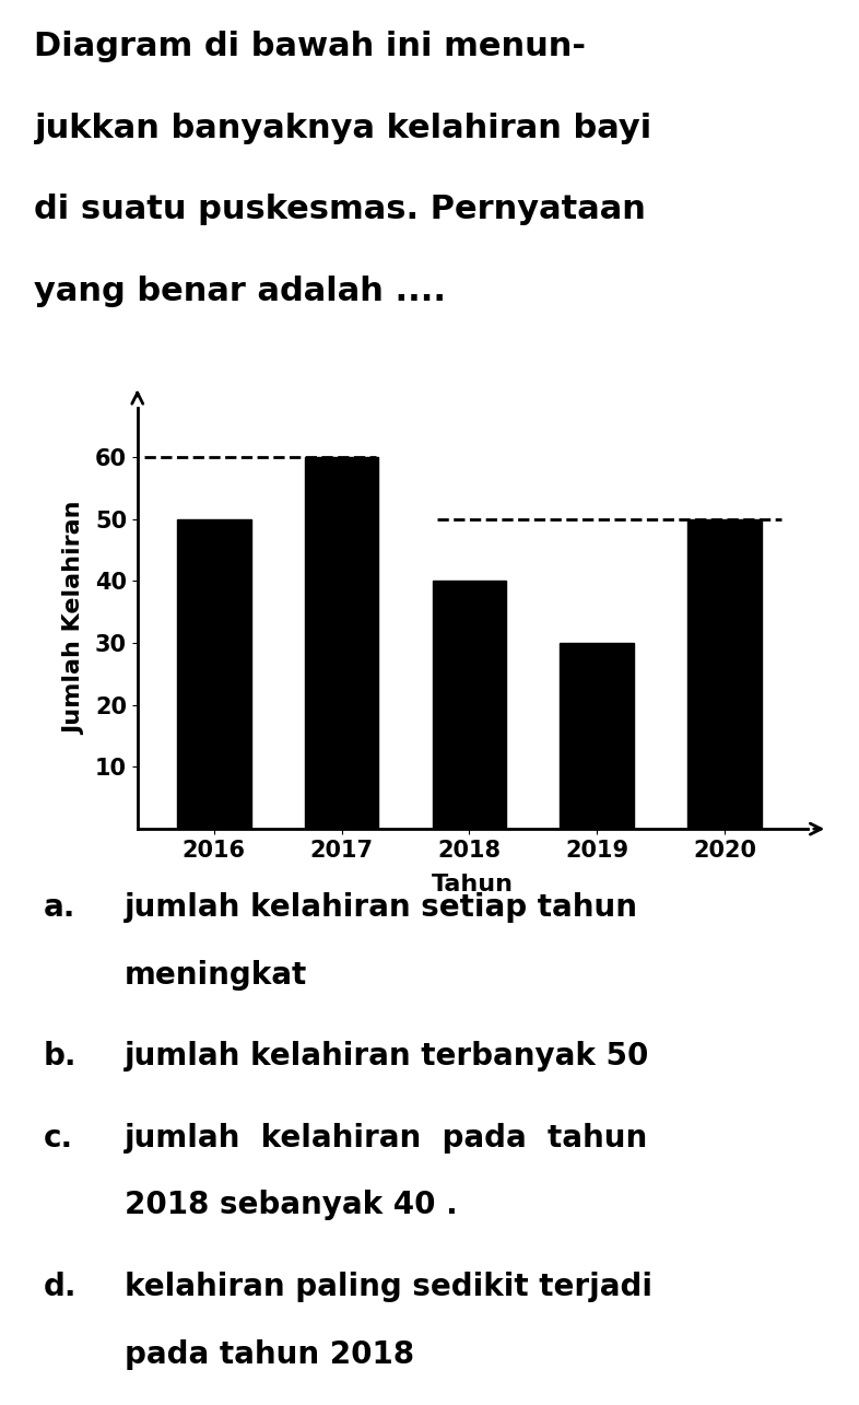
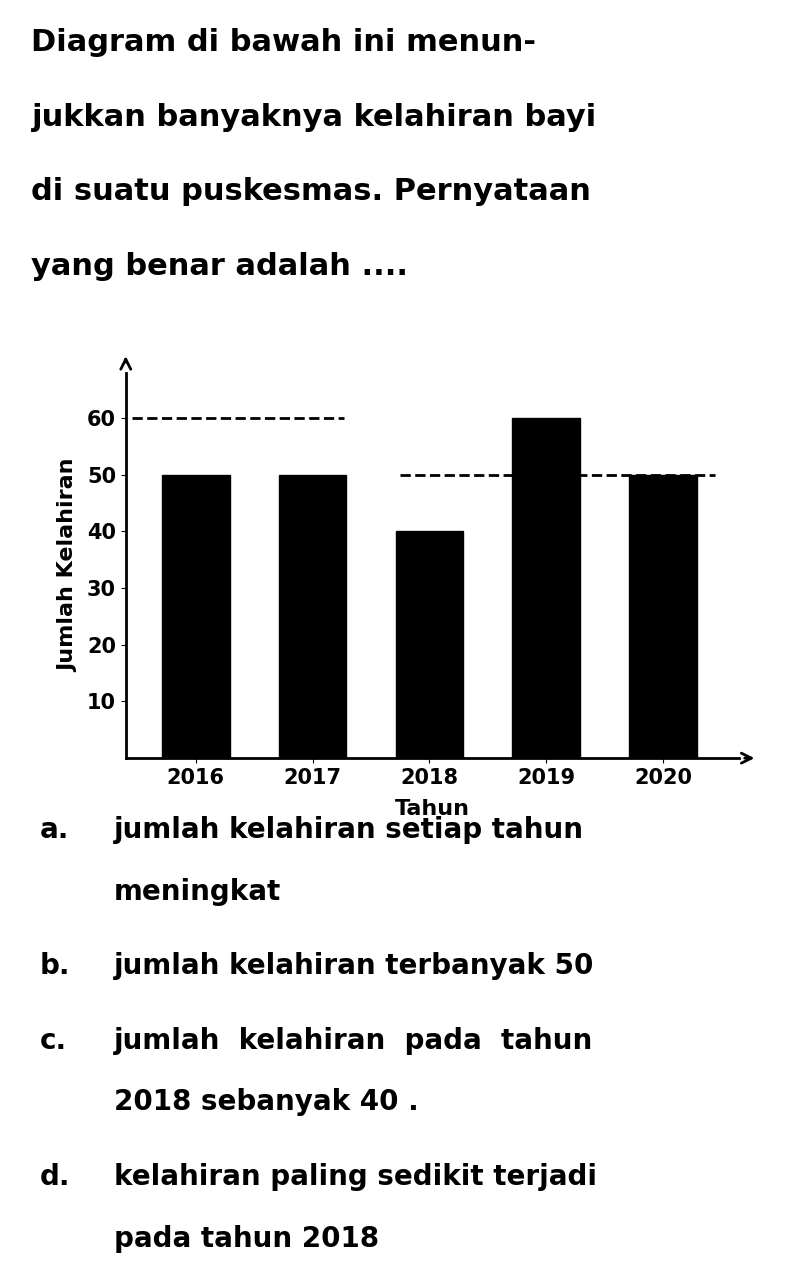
2017: 60 -> 50
2019: 30 -> 60
